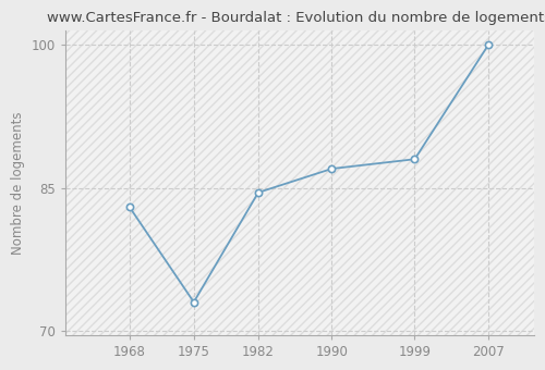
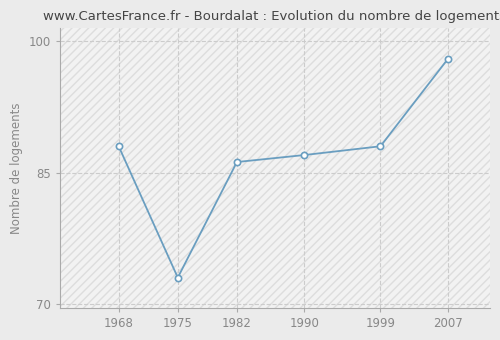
1968: 83.0 -> 88.0
1982: 84.5 -> 86.2
2007: 100.0 -> 98.0
